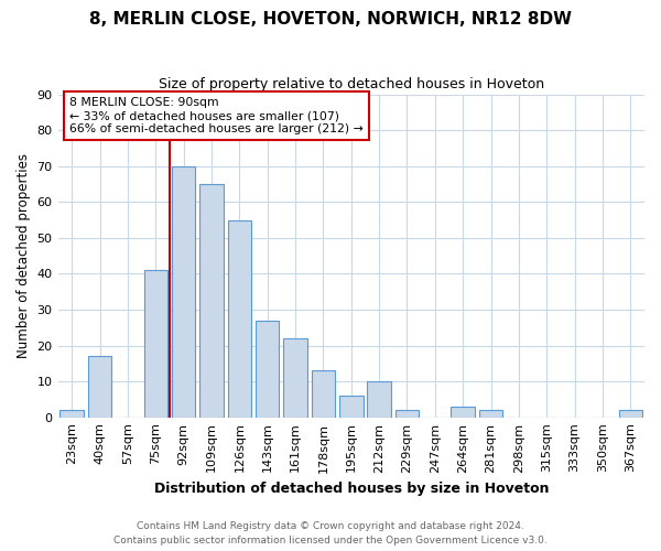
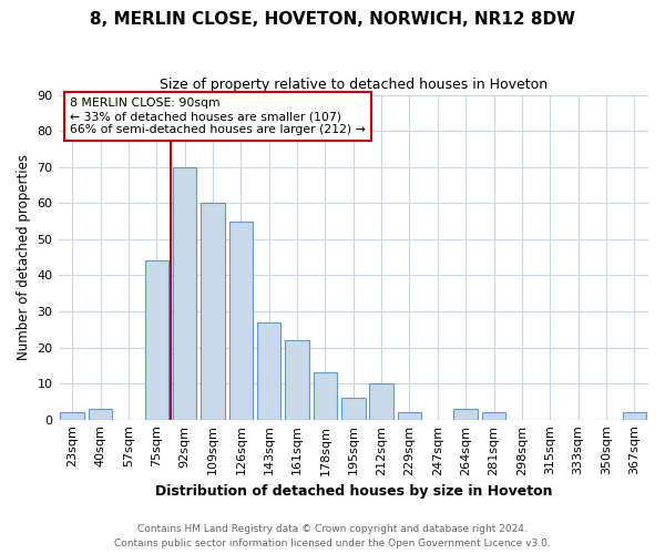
40sqm: 17 -> 3
75sqm: 41 -> 44
109sqm: 65 -> 60
